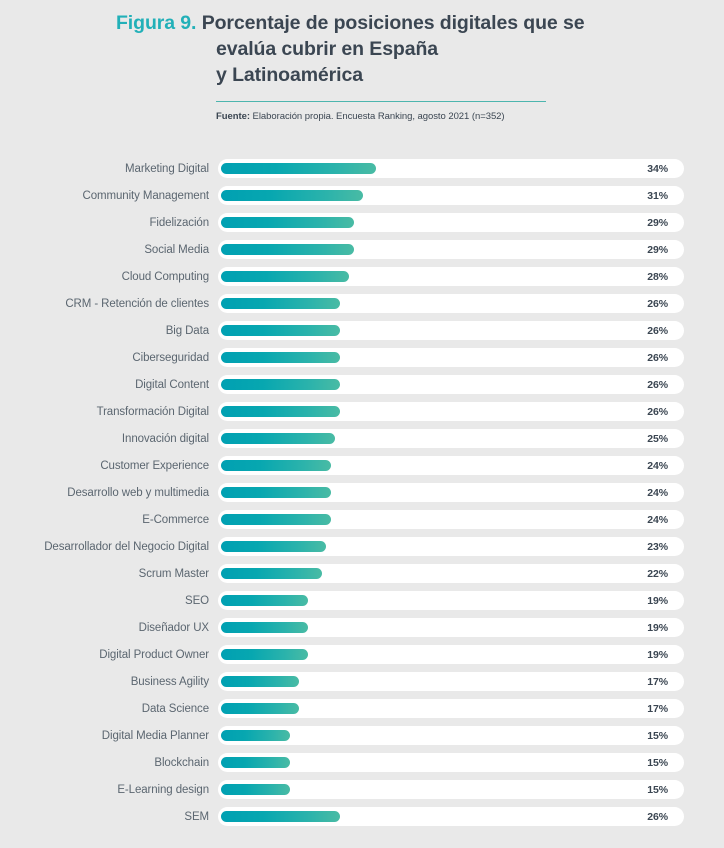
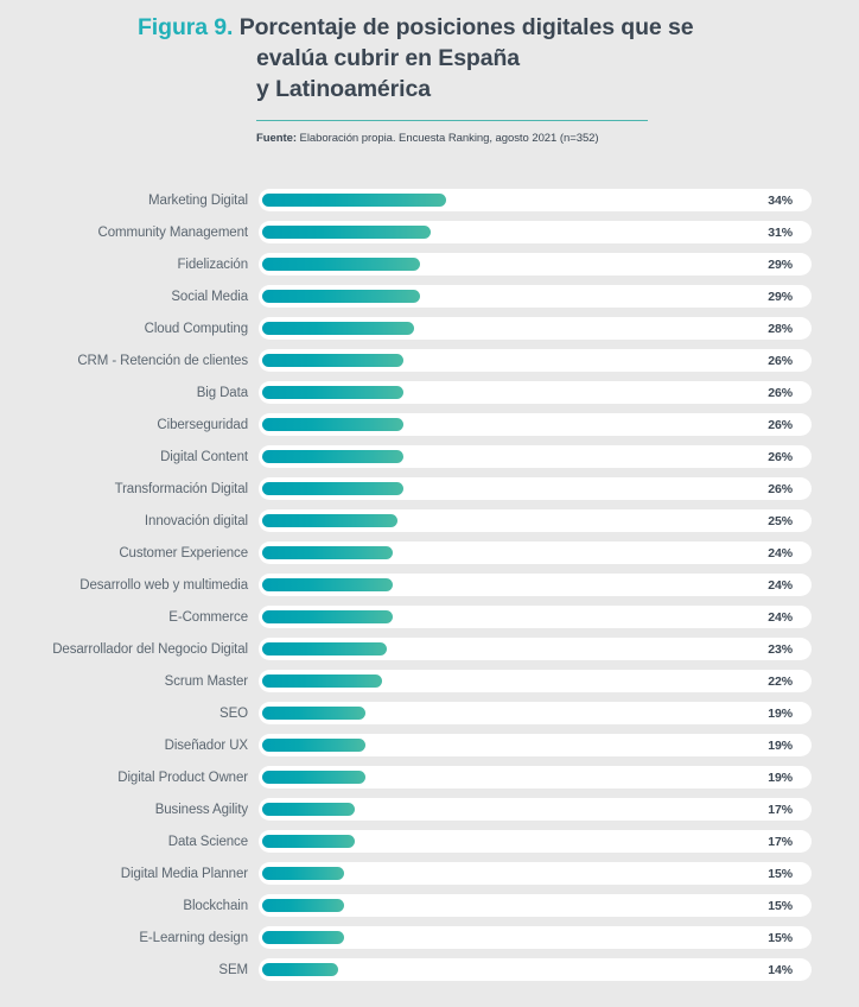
SEM: 26% -> 14%
